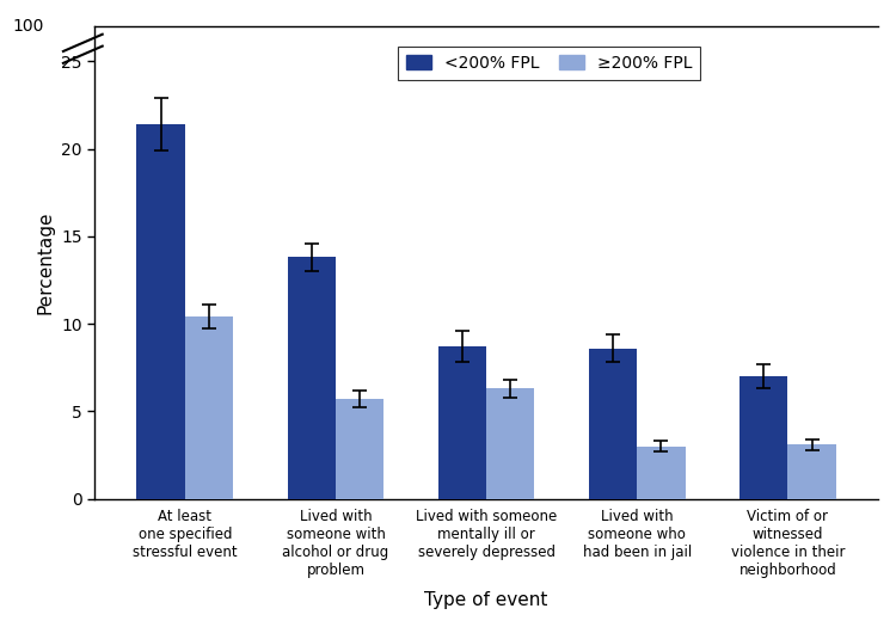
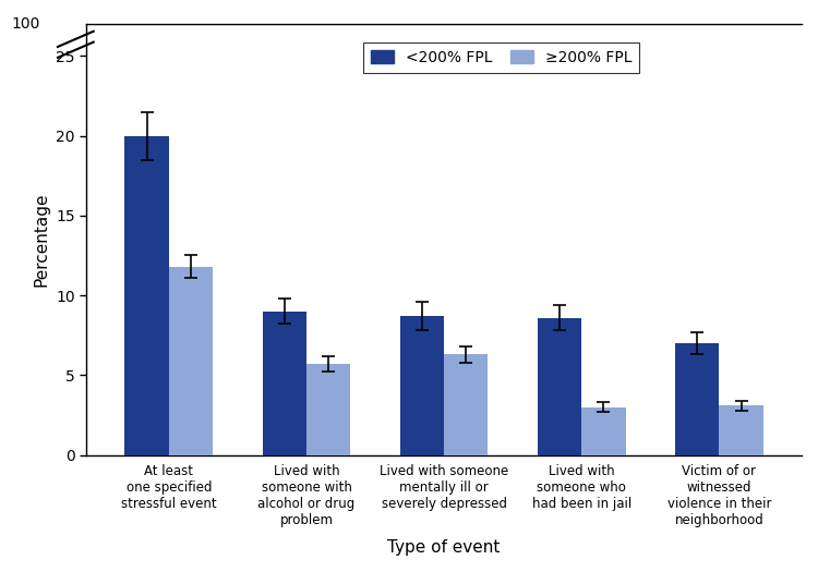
<200% FPL/At least one specified stressful event: 21.4 -> 20.0
≥200% FPL/At least one specified stressful event: 10.4 -> 11.8
<200% FPL/Lived with someone with alcohol or drug problem: 13.8 -> 9.0
